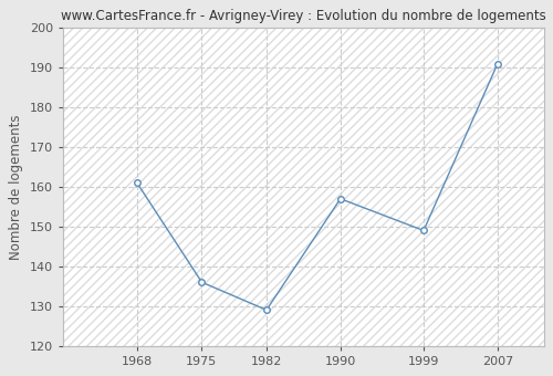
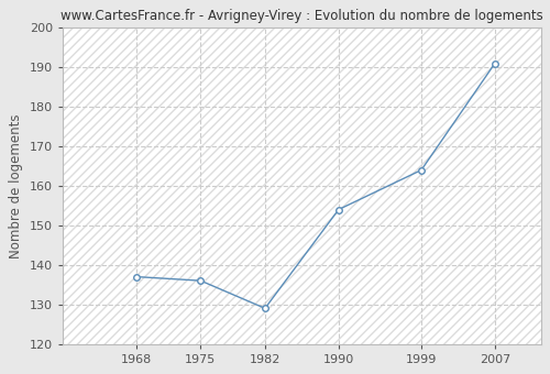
1968: 161 -> 137
1990: 157 -> 154
1999: 149 -> 164
